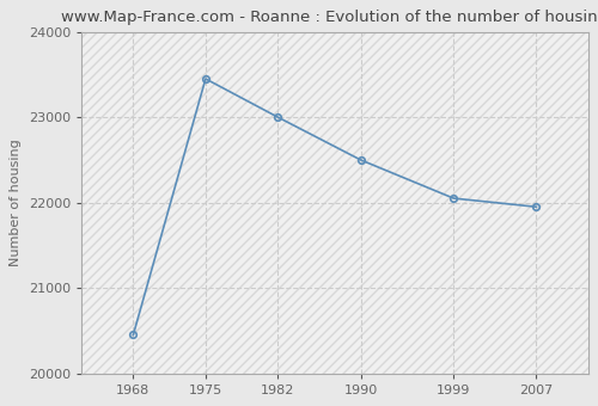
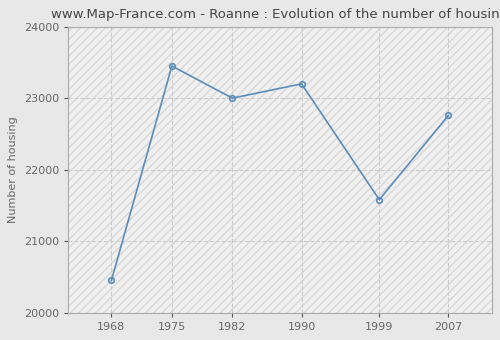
1990: 22500 -> 23200
1999: 22050 -> 21580
2007: 21950 -> 22760
